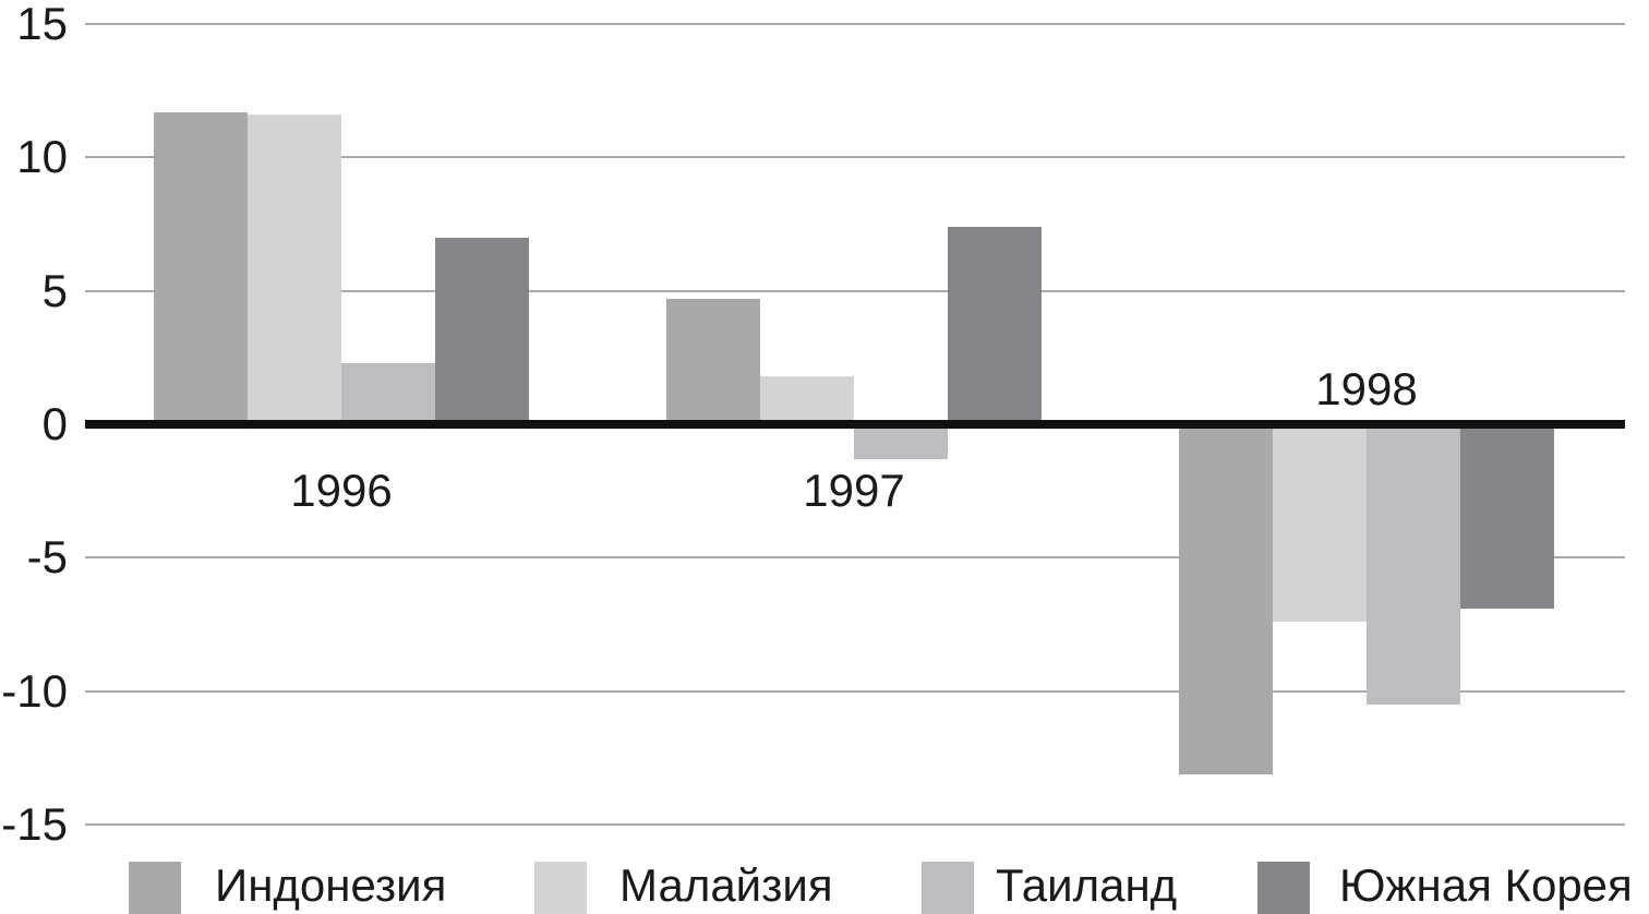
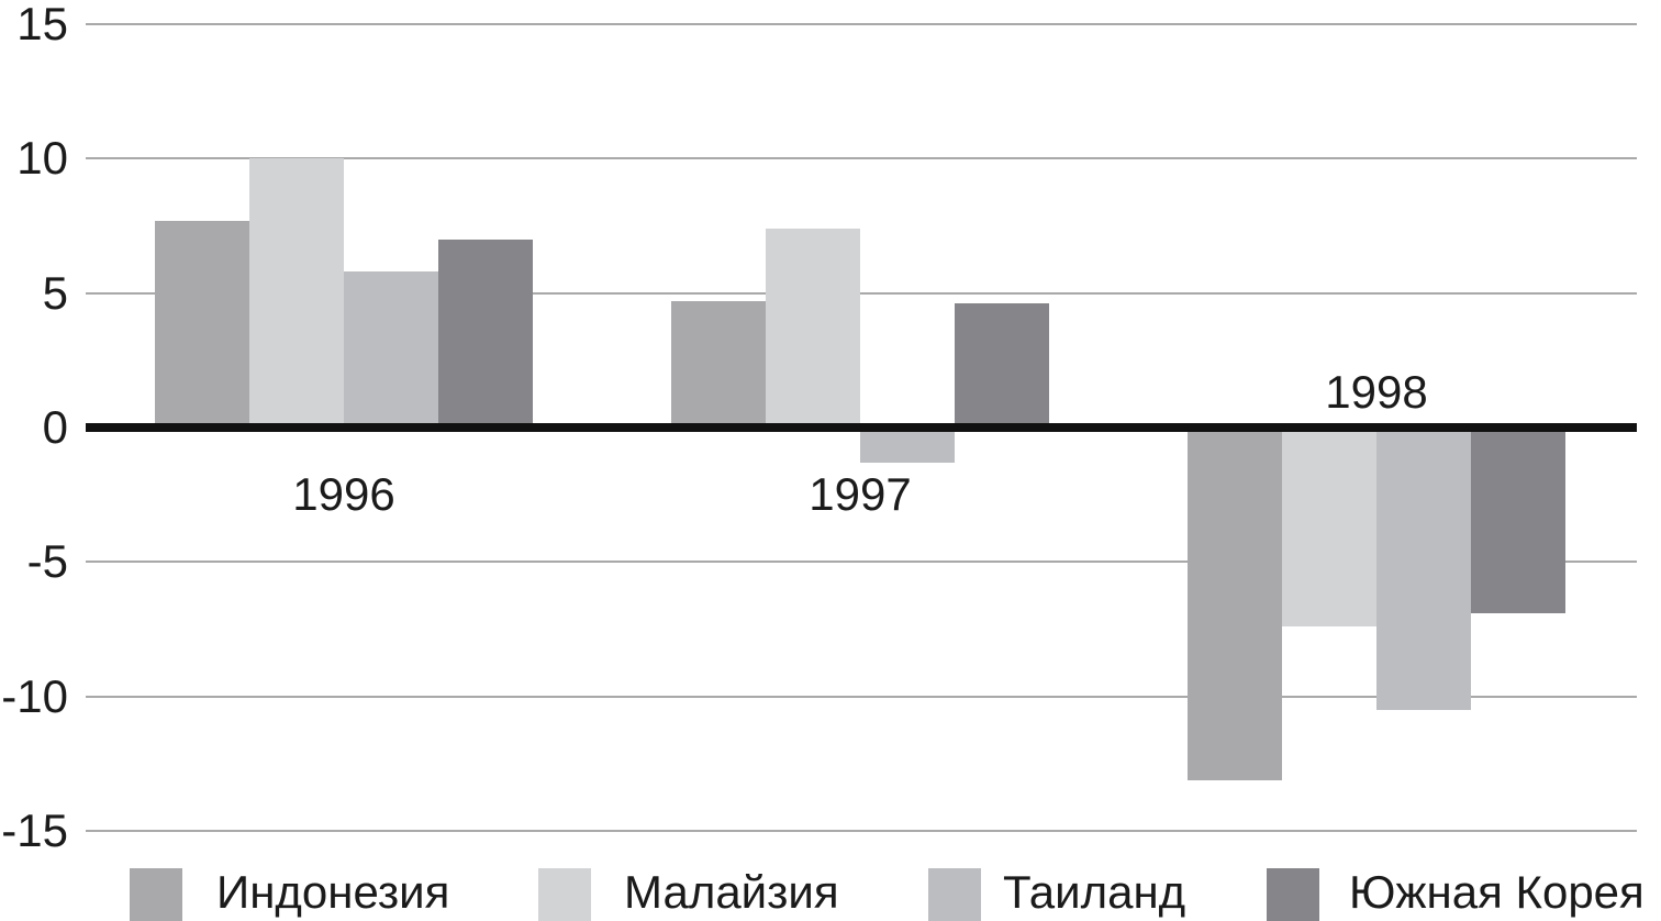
Индонезия/1996: 11.7 -> 7.7
Малайзия/1996: 11.6 -> 10.0
Таиланд/1996: 2.3 -> 5.8
Малайзия/1997: 1.8 -> 7.4
Южная Корея/1997: 7.4 -> 4.6
